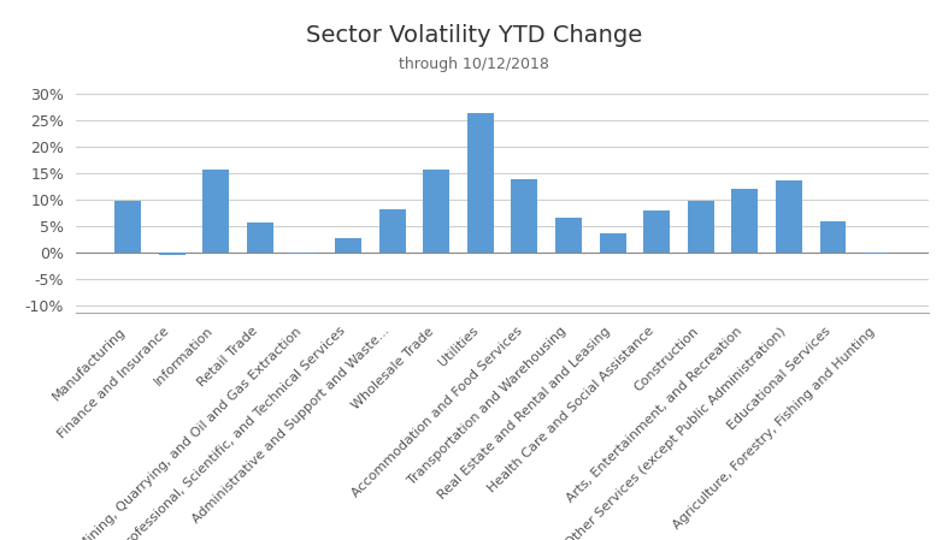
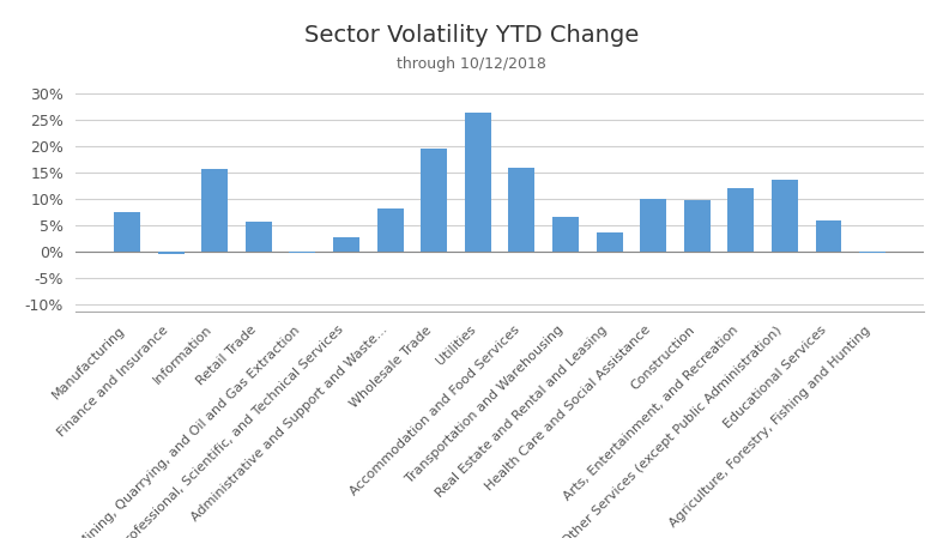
Manufacturing: 9.8% -> 7.5%
Wholesale Trade: 15.8% -> 19.5%
Accommodation and Food Services: 14.0% -> 16.0%
Health Care and Social Assistance: 7.9% -> 10.0%
